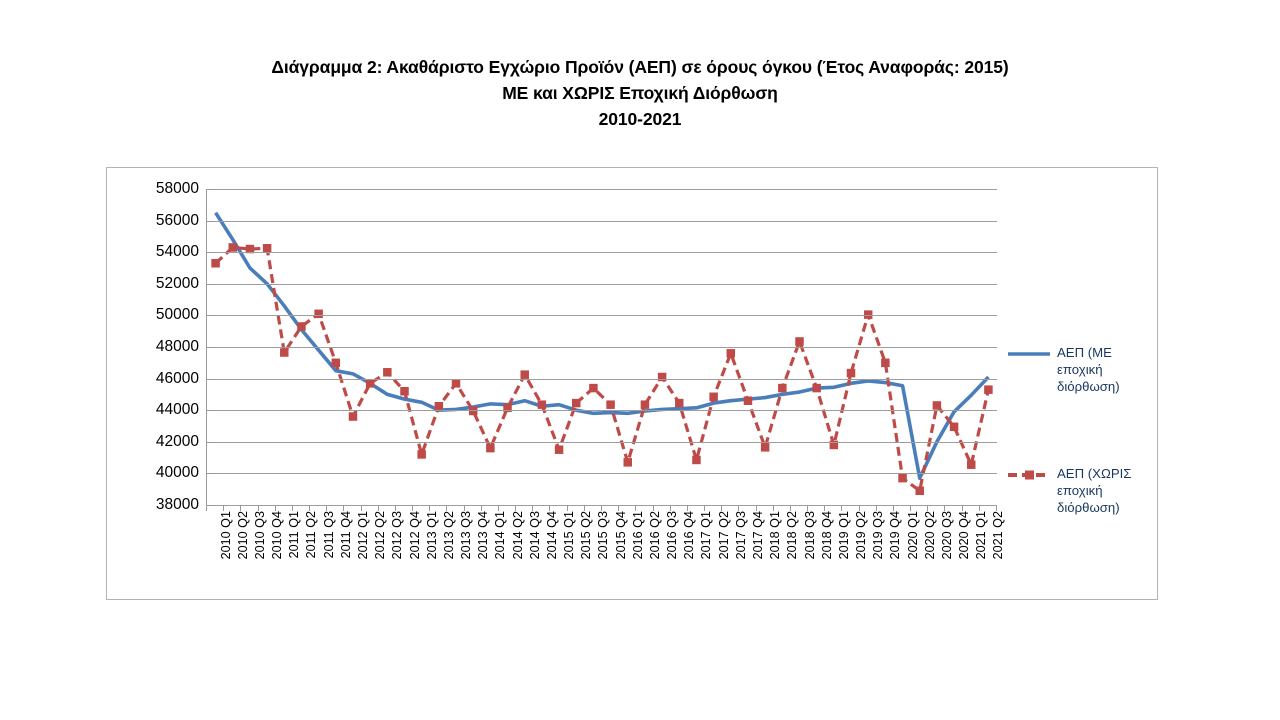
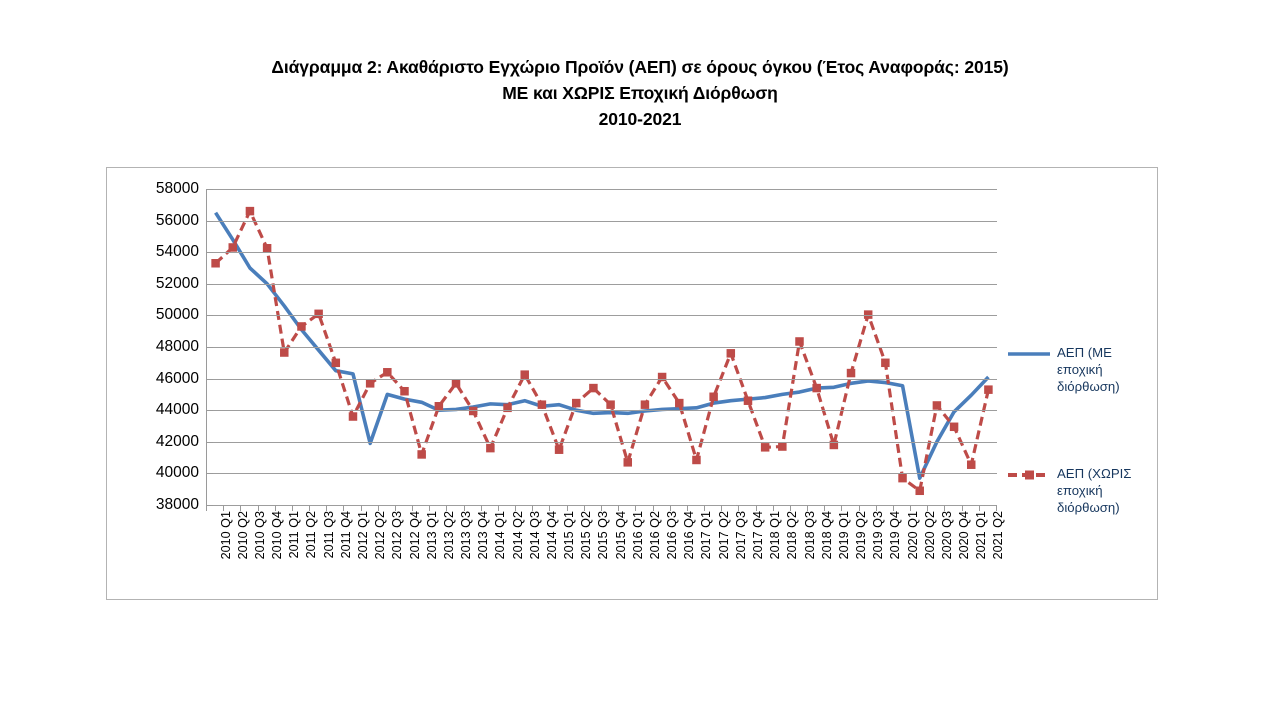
ΑΕΠ (ΧΩΡΙΣ εποχική διόρθωση)/2010 Q3: 54200 -> 56600
ΑΕΠ (ΜΕ εποχική διόρθωση)/2012 Q2: 45700 -> 41900
ΑΕΠ (ΧΩΡΙΣ εποχική διόρθωση)/2018 Q2: 45400 -> 41700
